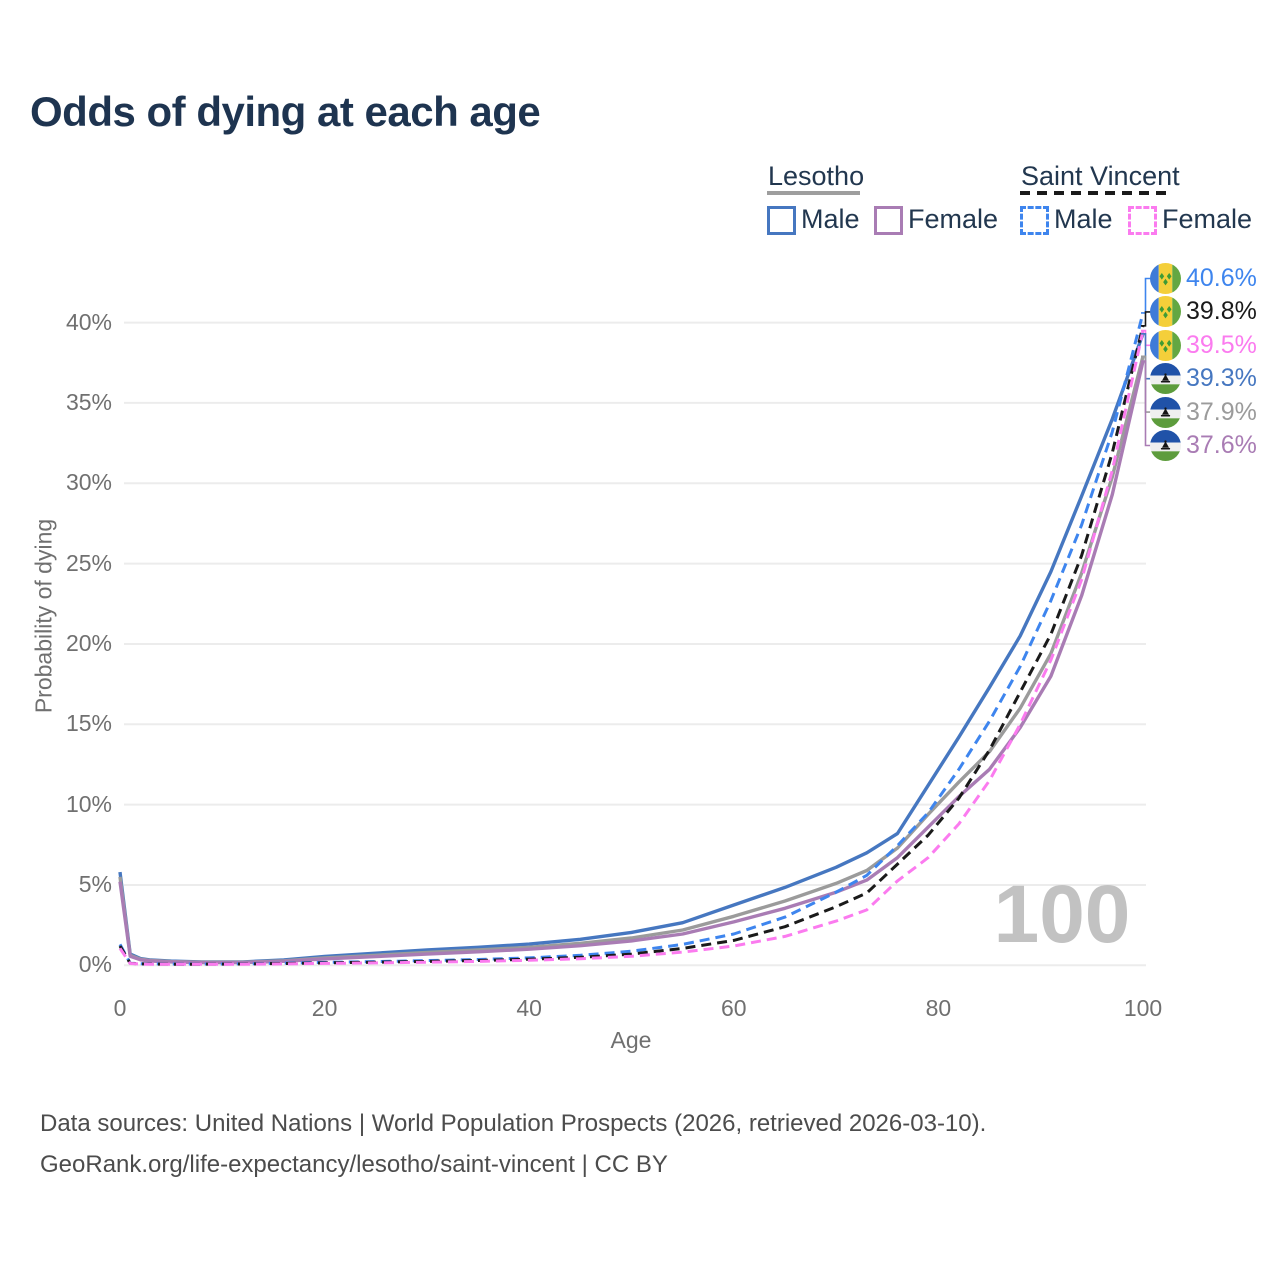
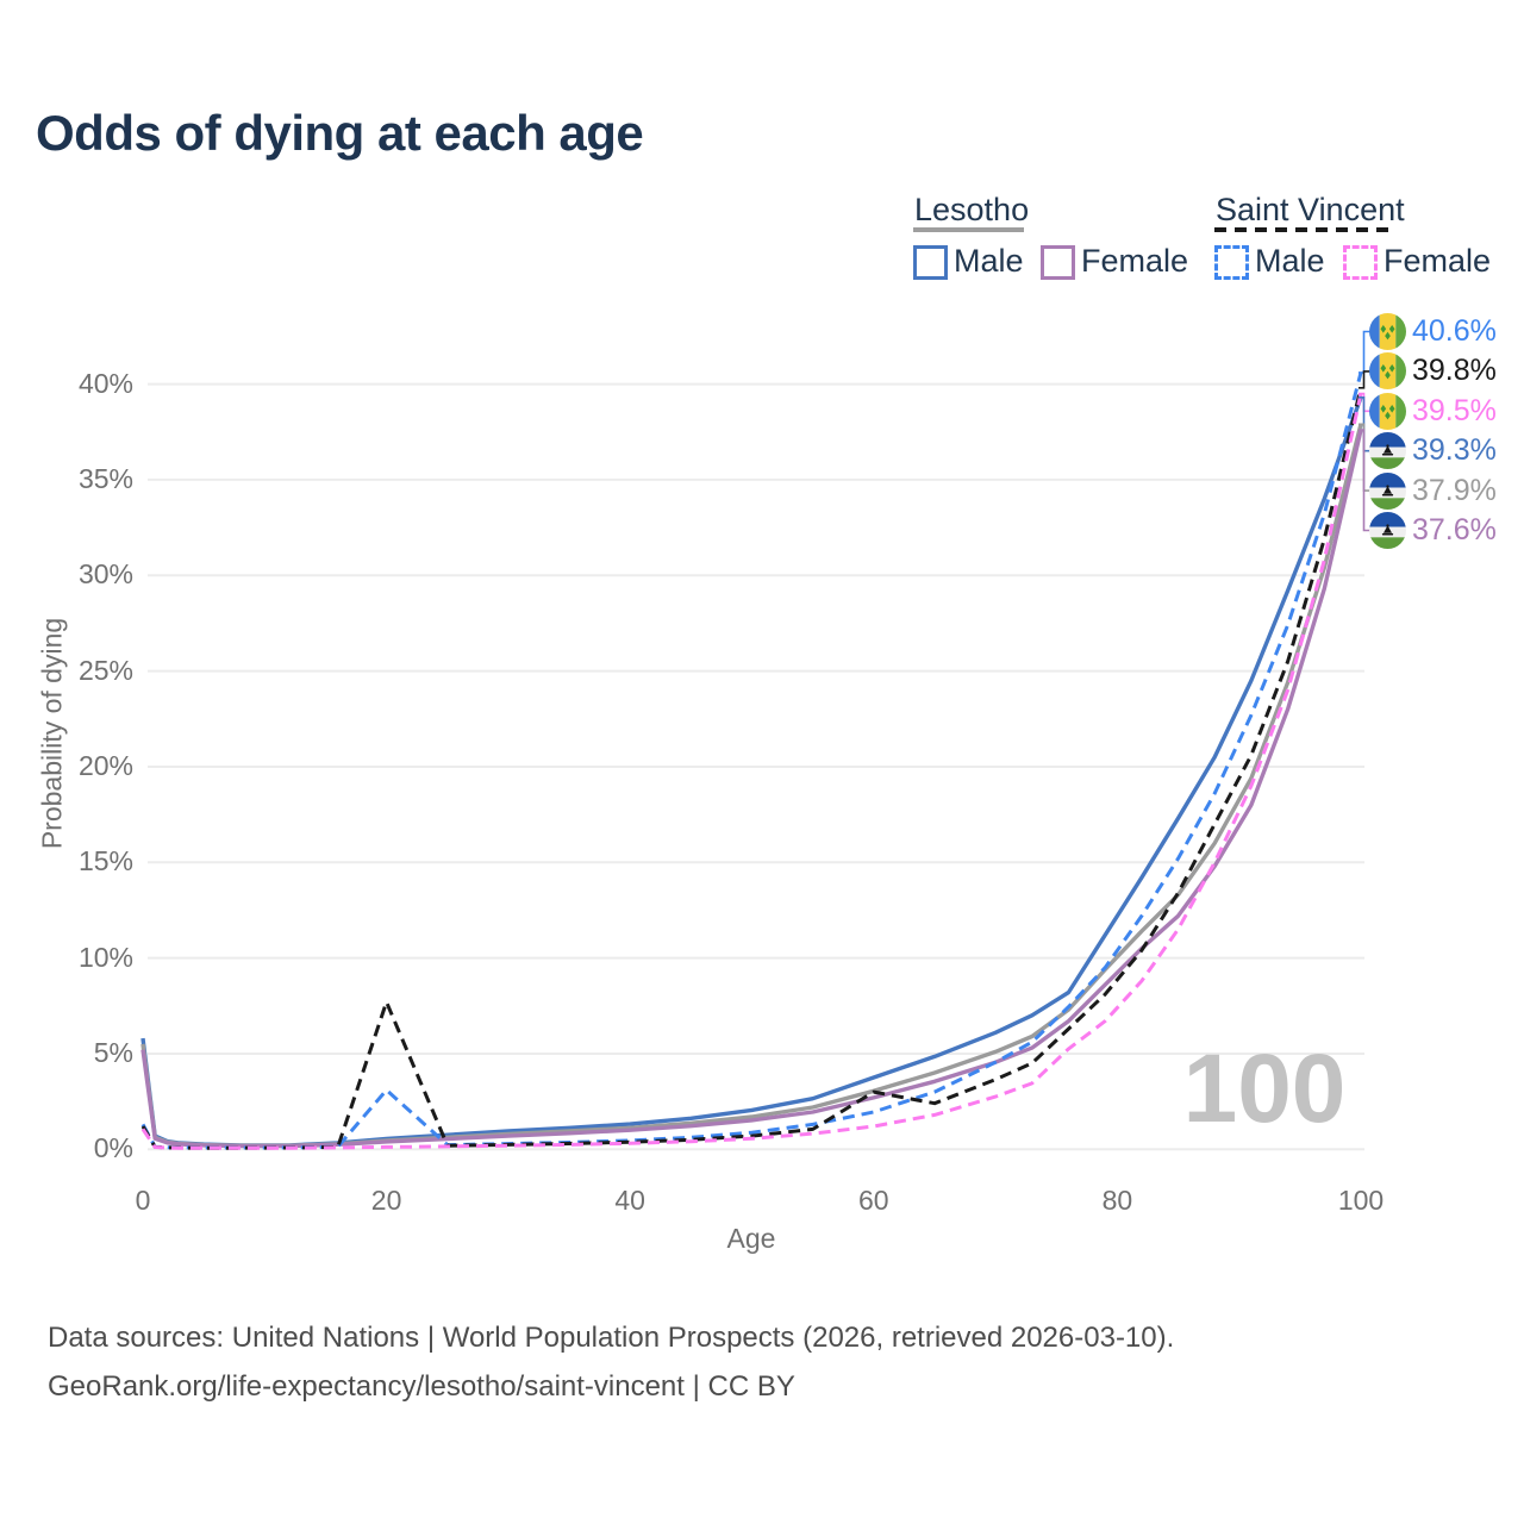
Saint Vincent Male/20: 0.2% -> 3.1%
Saint Vincent/20: 0.1% -> 7.7%
Saint Vincent/60: 1.6% -> 3.0%
